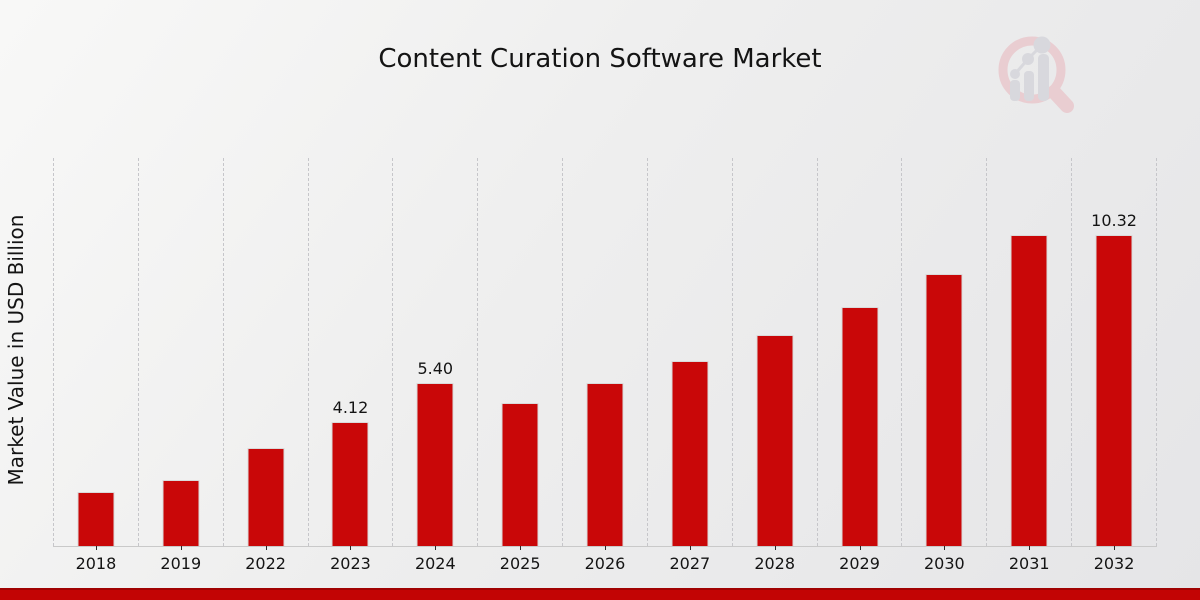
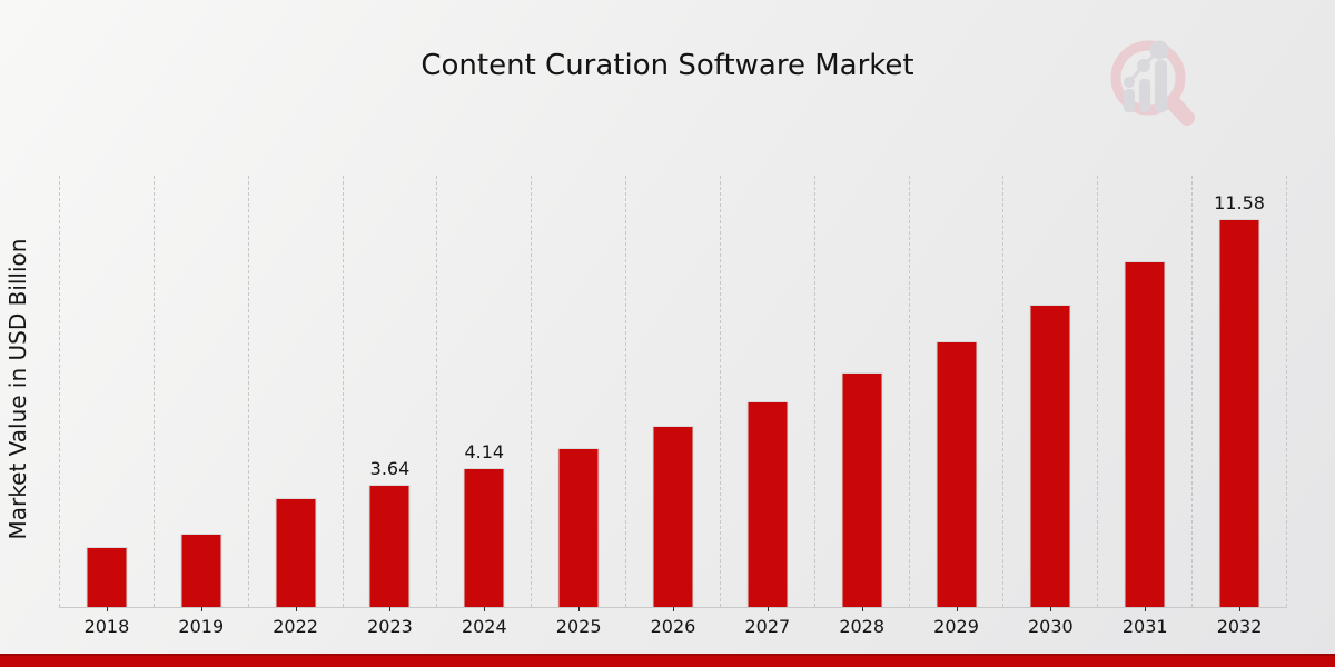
2023: 4.12 -> 3.64
2024: 5.40 -> 4.14
2032: 10.32 -> 11.58
